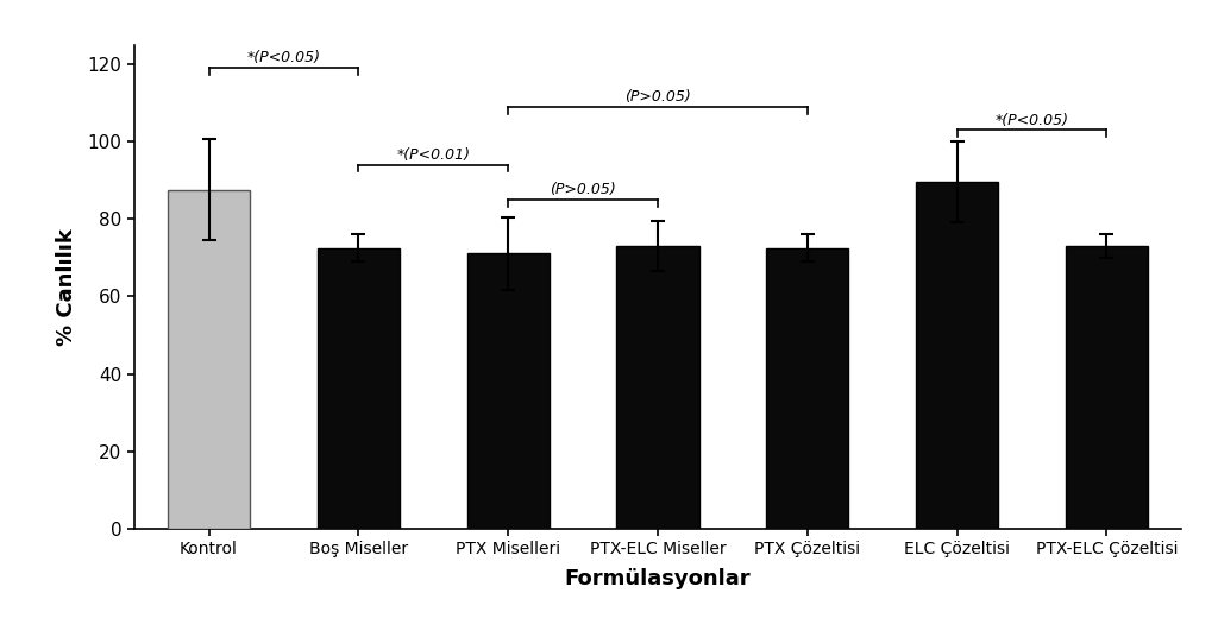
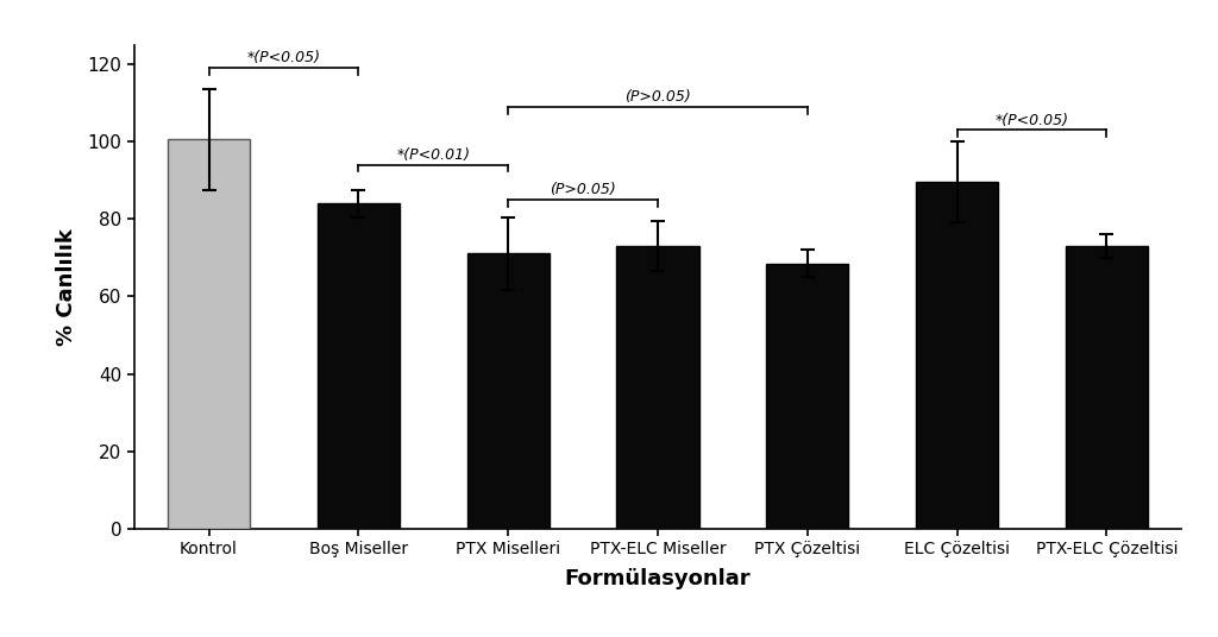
Kontrol: 87.5 -> 100.5
Boş Miseller: 72.5 -> 84.0
PTX Çözeltisi: 72.5 -> 68.5
